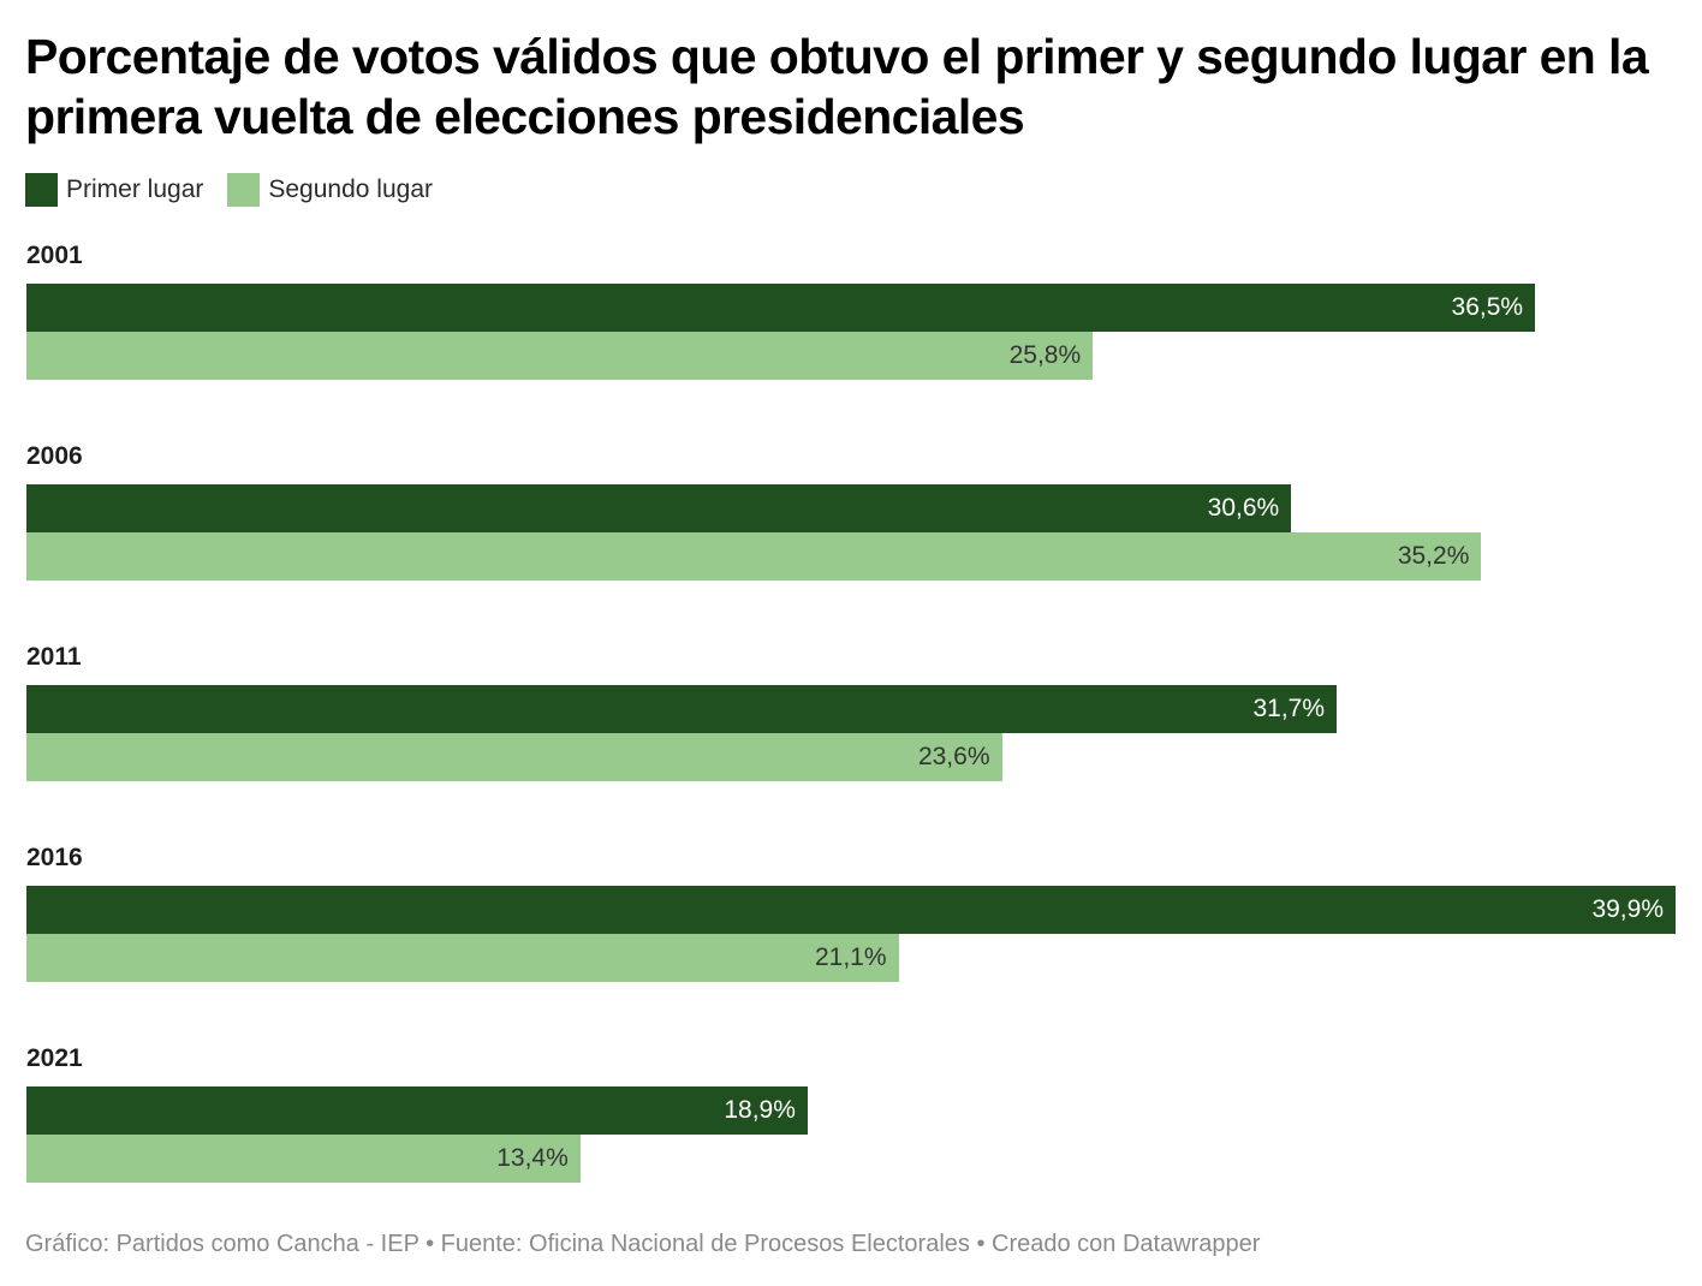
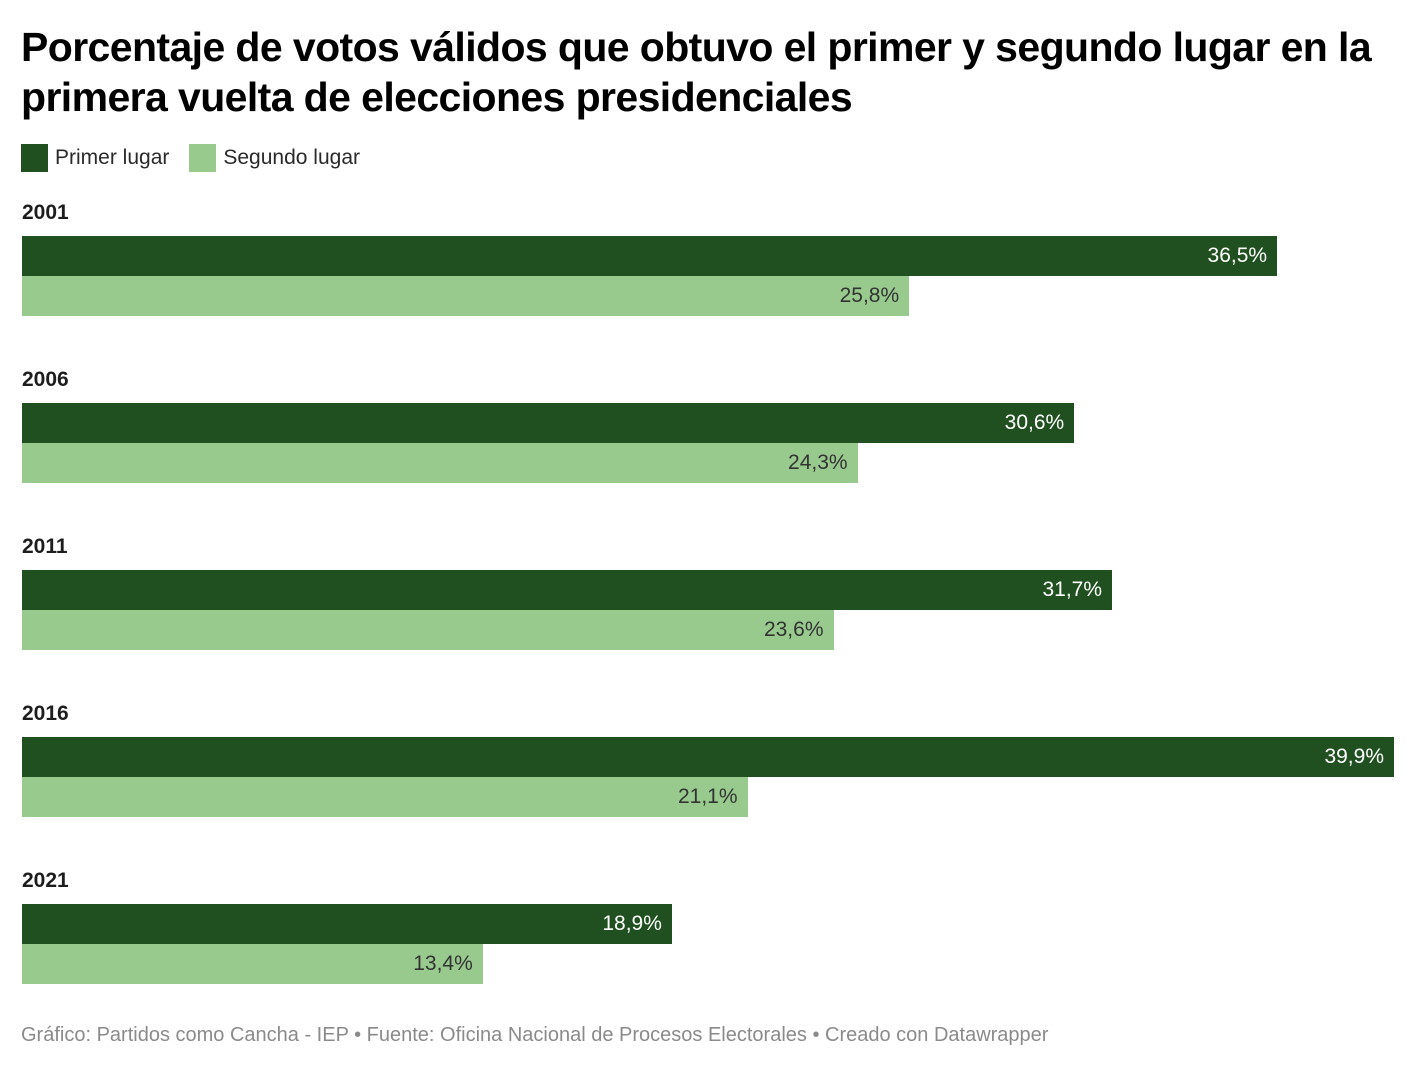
Segundo lugar/2006: 35,2% -> 24,3%
